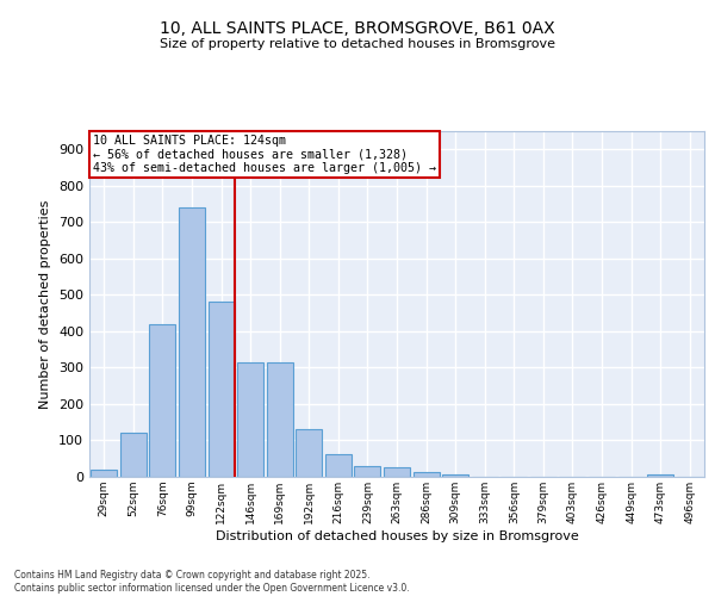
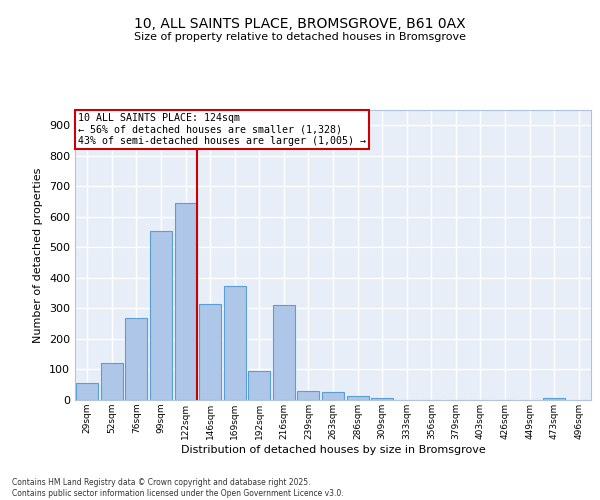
29sqm: 20 -> 55
76sqm: 420 -> 270
99sqm: 740 -> 555
122sqm: 480 -> 645
169sqm: 315 -> 375
192sqm: 132 -> 95
216sqm: 62 -> 310
